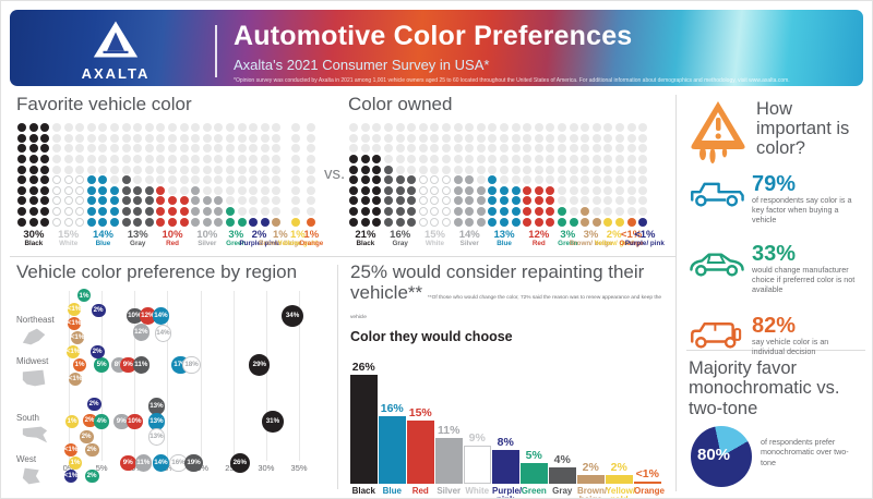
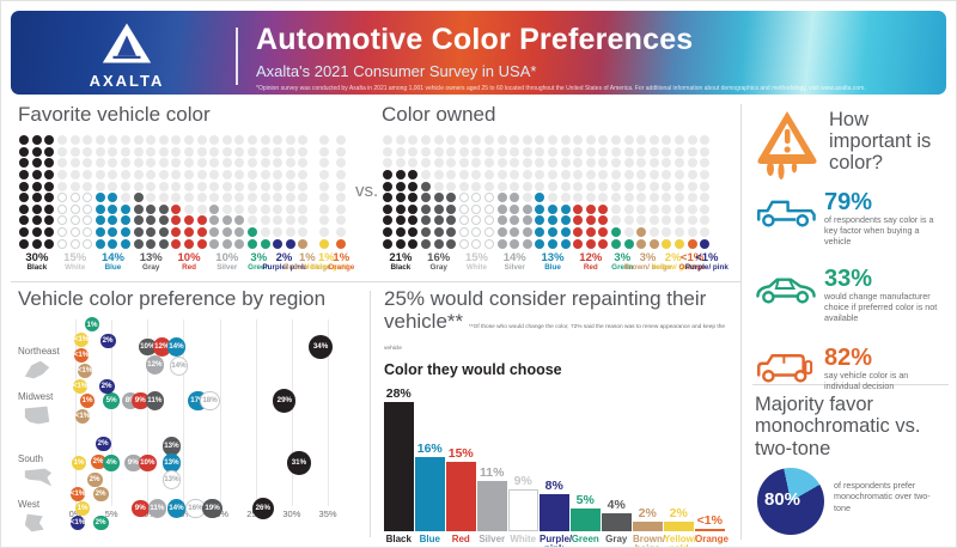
25% would consider repainting their vehicle**/Black: 26% -> 28%
